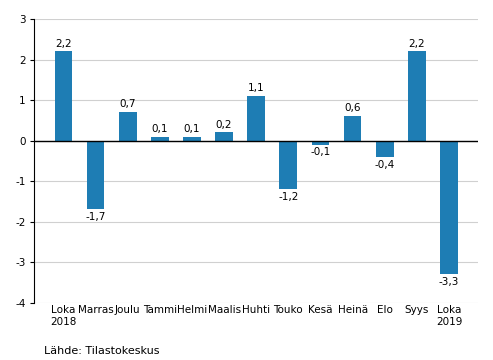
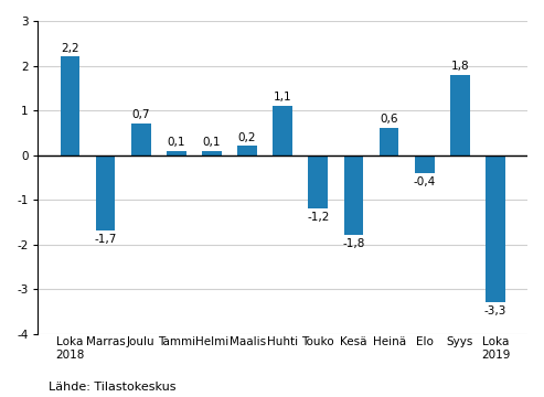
Kesä: -0,1 -> -1,8
Syys: 2,2 -> 1,8
